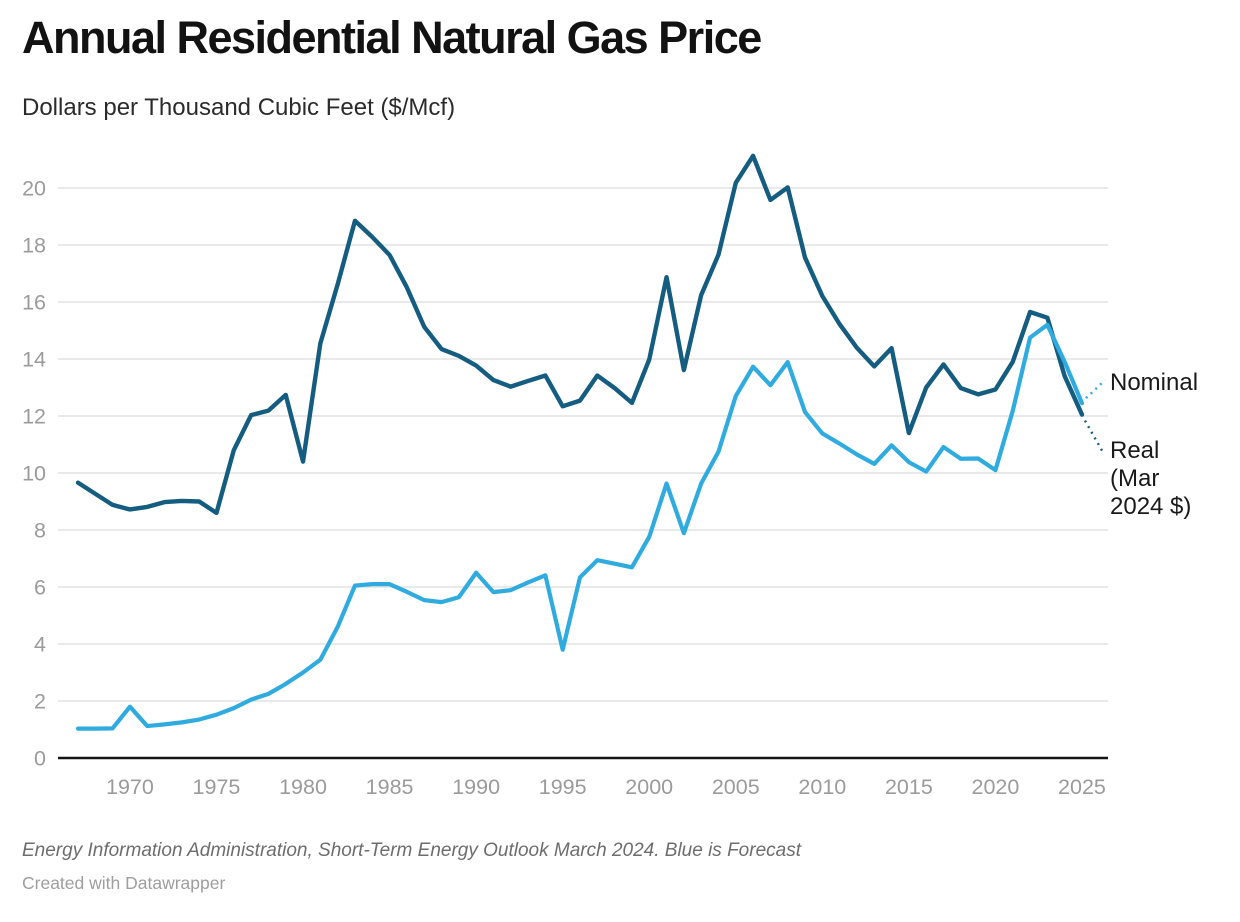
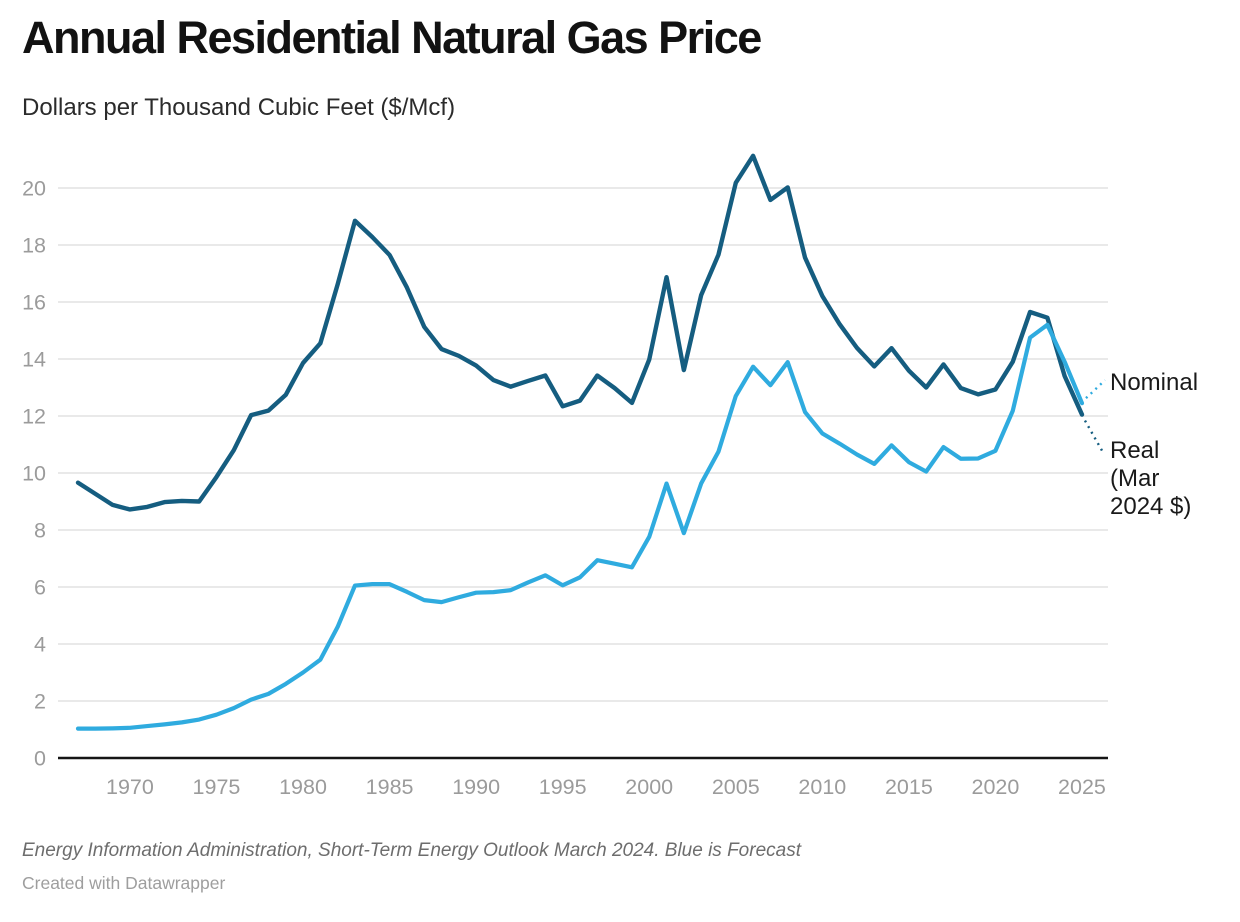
Nominal/1970: 1.8 -> 1.1
Real (Mar 2024 $)/1975: 8.6 -> 9.9
Real (Mar 2024 $)/1980: 10.4 -> 13.9
Nominal/1990: 6.5 -> 5.8
Nominal/1995: 3.8 -> 6.1
Real (Mar 2024 $)/2015: 11.4 -> 13.6
Nominal/2020: 10.1 -> 10.8
